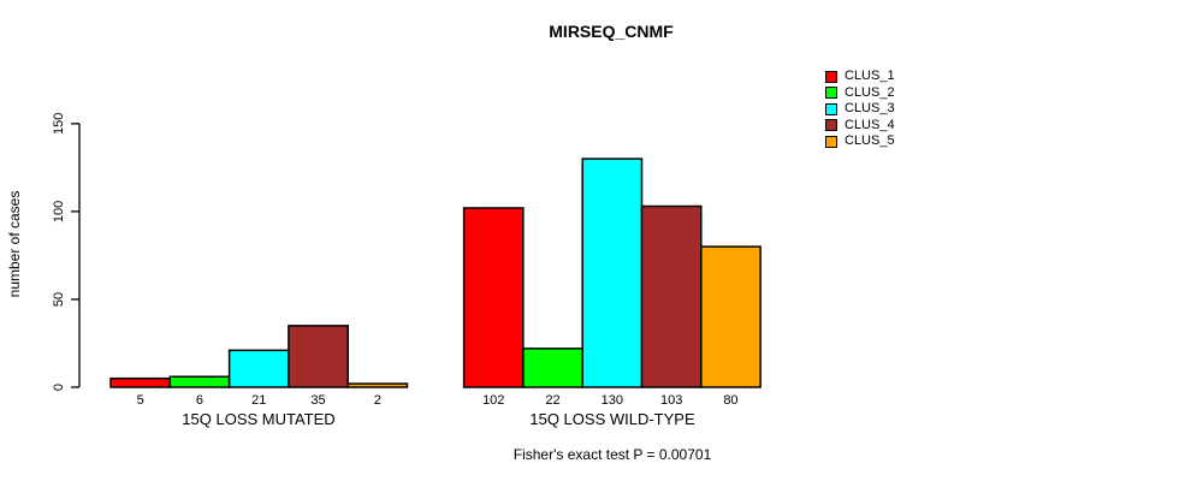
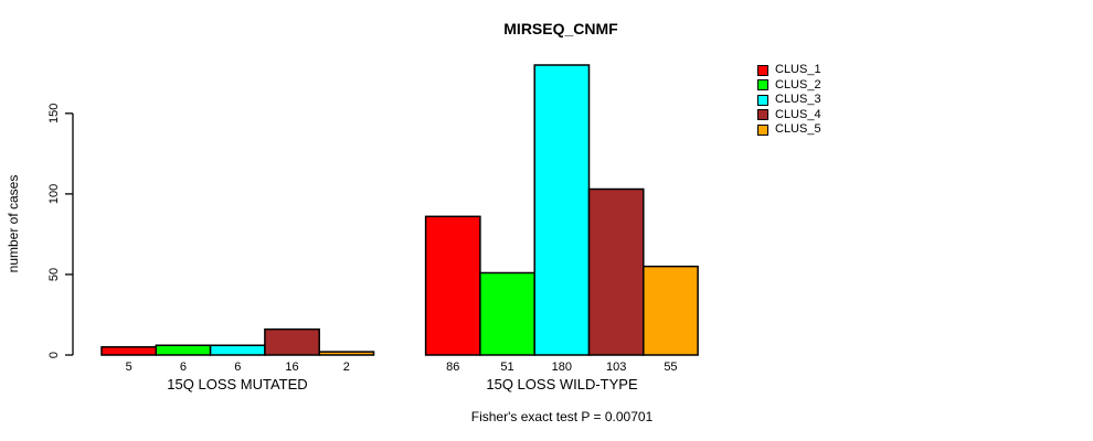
CLUS_3/15Q LOSS MUTATED: 21 -> 6
CLUS_4/15Q LOSS MUTATED: 35 -> 16
CLUS_1/15Q LOSS WILD-TYPE: 102 -> 86
CLUS_2/15Q LOSS WILD-TYPE: 22 -> 51
CLUS_3/15Q LOSS WILD-TYPE: 130 -> 180
CLUS_5/15Q LOSS WILD-TYPE: 80 -> 55
